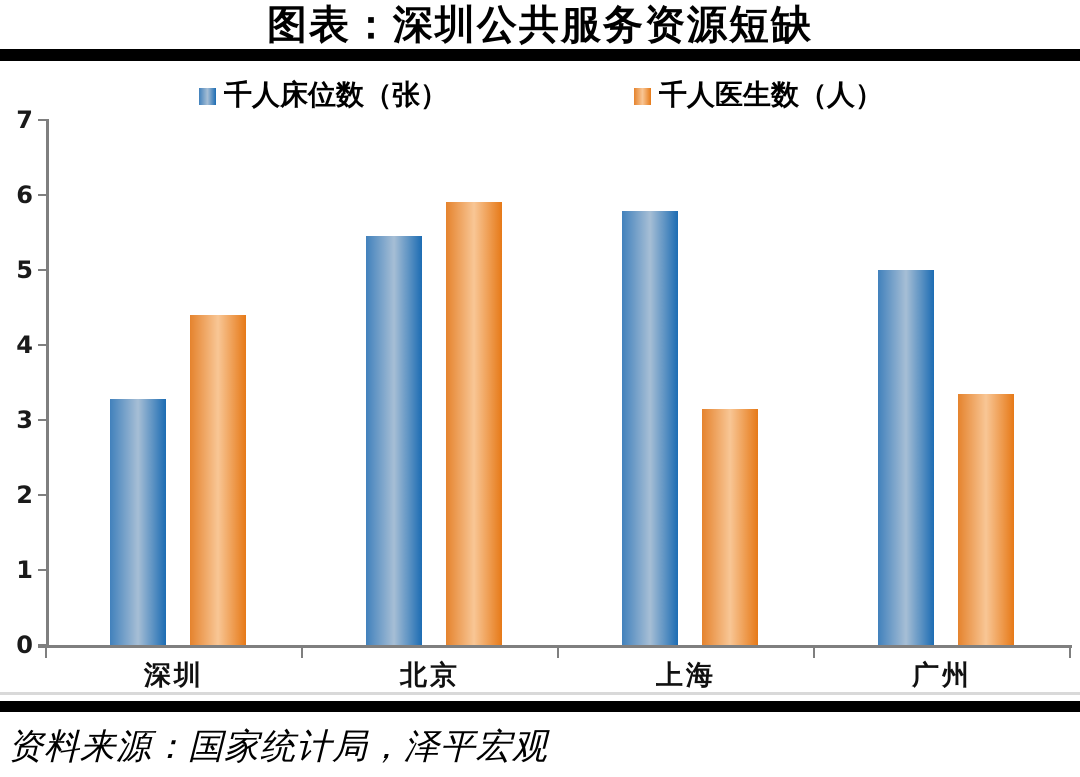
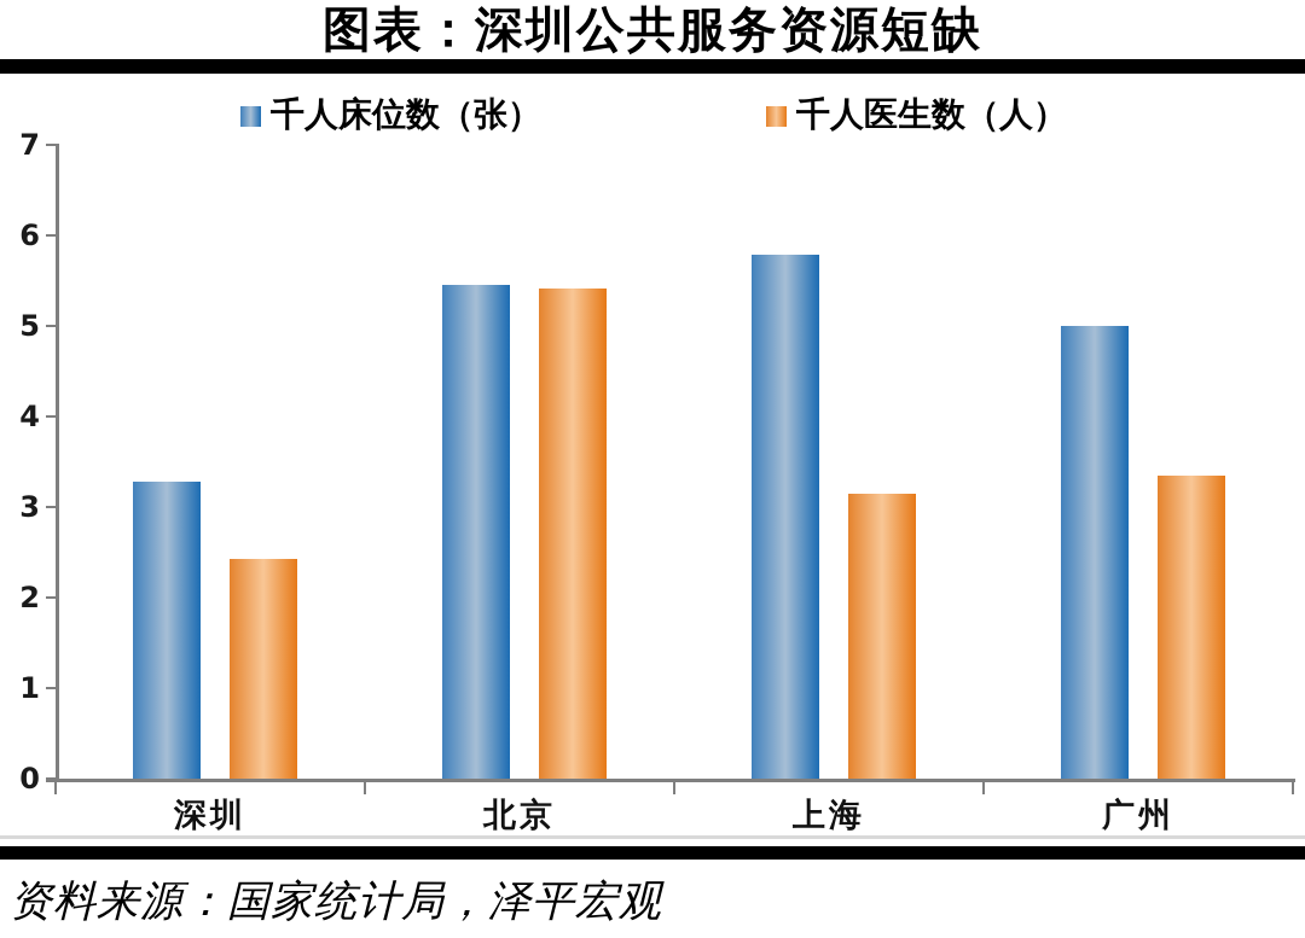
千人医生数（人）/深圳: 4.4 -> 2.4
千人医生数（人）/北京: 5.9 -> 5.4
